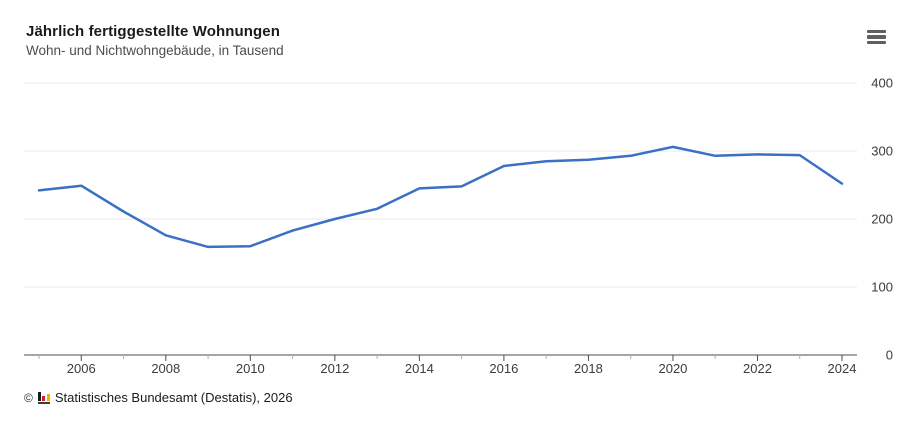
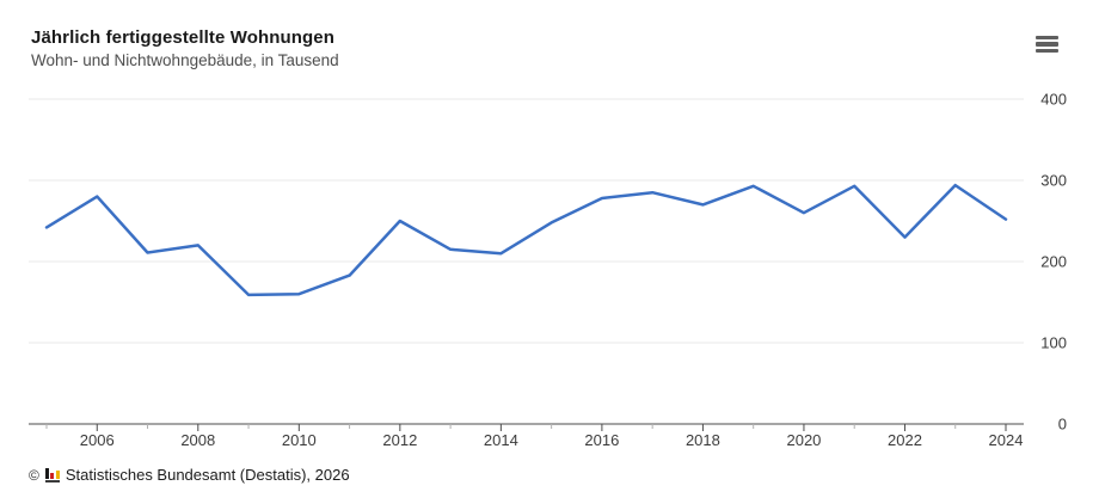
2006: 250 -> 280
2008: 180 -> 220
2012: 200 -> 250
2014: 240 -> 210
2018: 290 -> 270
2020: 310 -> 260
2022: 300 -> 230
